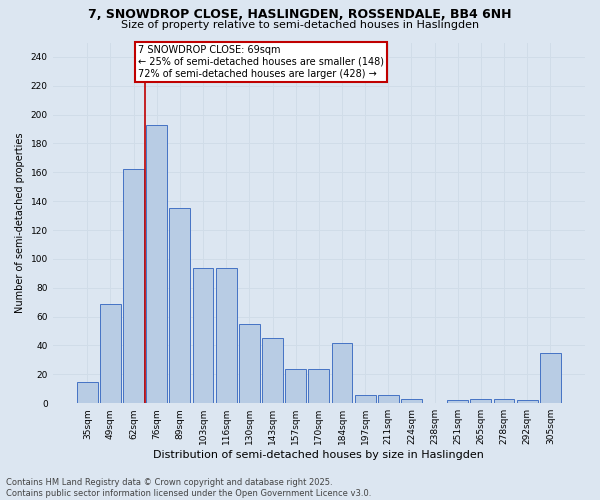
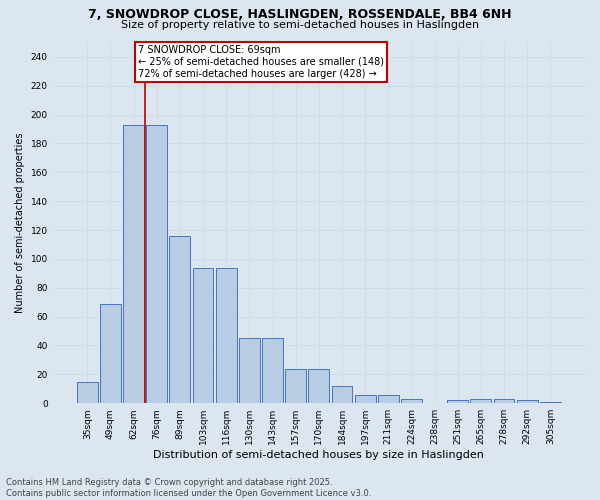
62sqm: 162 -> 193
89sqm: 135 -> 116
130sqm: 55 -> 45
184sqm: 42 -> 12
305sqm: 35 -> 1
